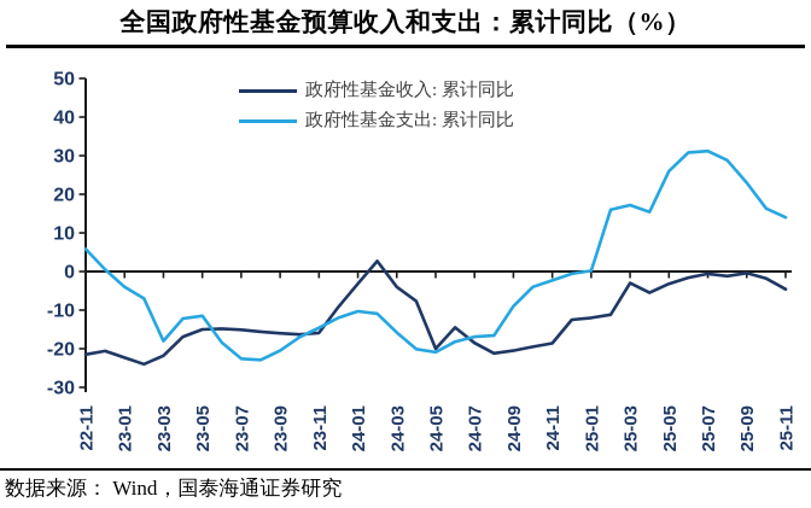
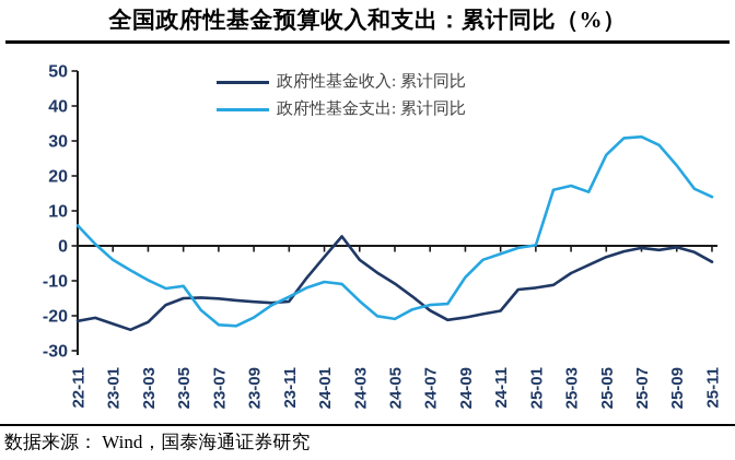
政府性基金支出: 累计同比/23-03: -18 -> -10
政府性基金收入: 累计同比/24-05: -20 -> -11
政府性基金收入: 累计同比/25-03: -3 -> -8
